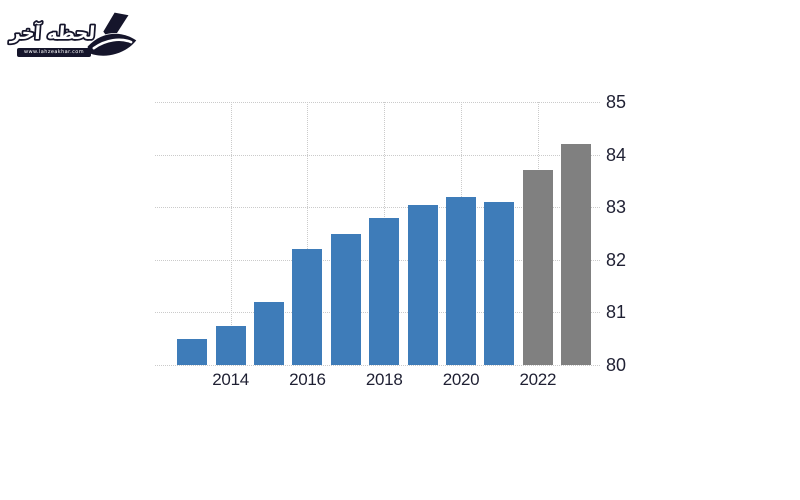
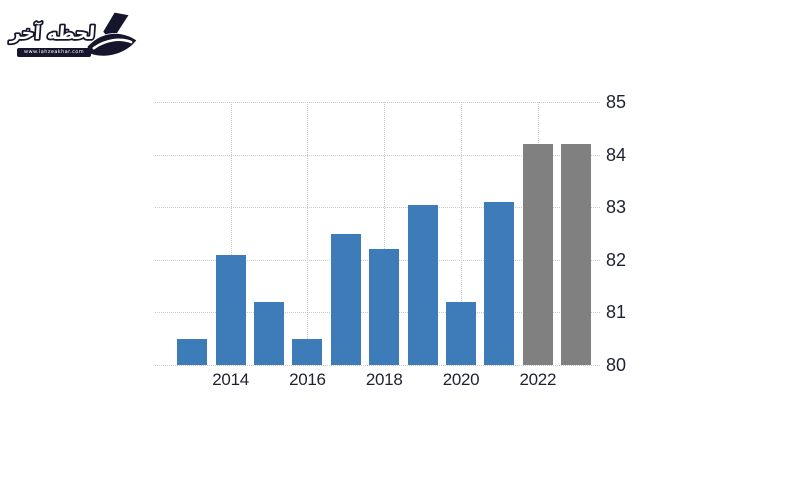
2014: 80.8 -> 82.1
2016: 82.2 -> 80.5
2018: 82.8 -> 82.2
2020: 83.2 -> 81.2
2022: 83.7 -> 84.2
